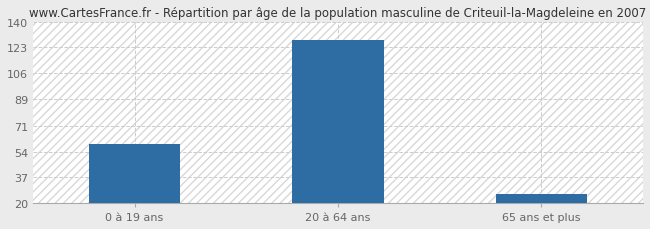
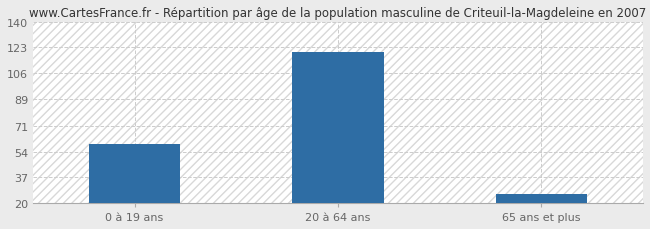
20 à 64 ans: 128 -> 120
